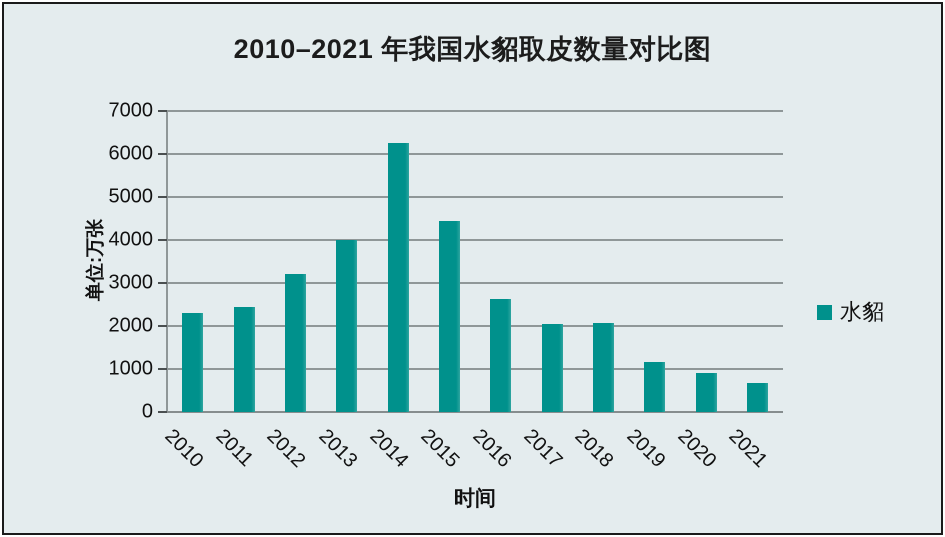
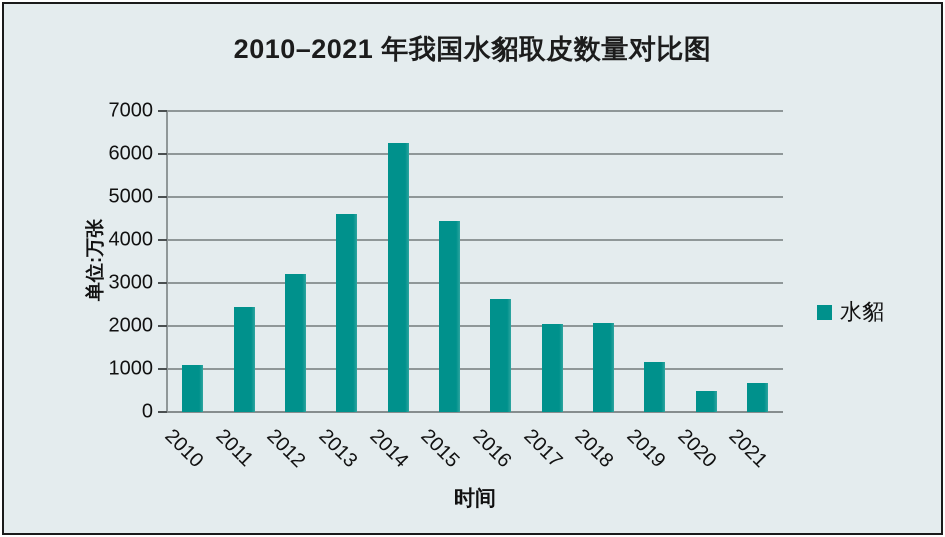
2010: 2300 -> 1100
2013: 4000 -> 4600
2020: 900 -> 500
